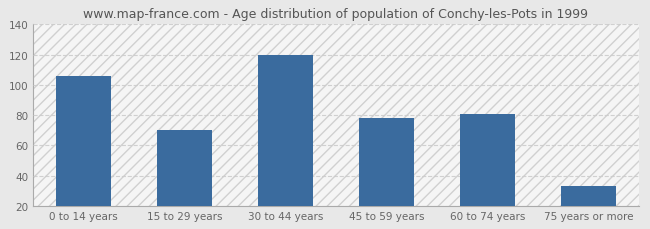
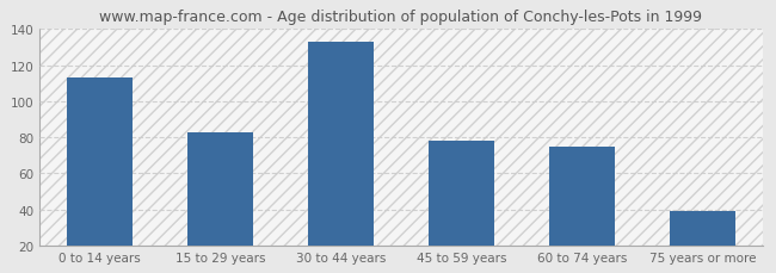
0 to 14 years: 106 -> 113
15 to 29 years: 70 -> 83
30 to 44 years: 120 -> 133
60 to 74 years: 81 -> 75
75 years or more: 33 -> 39
